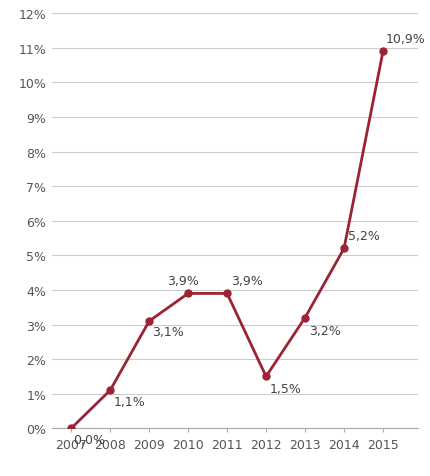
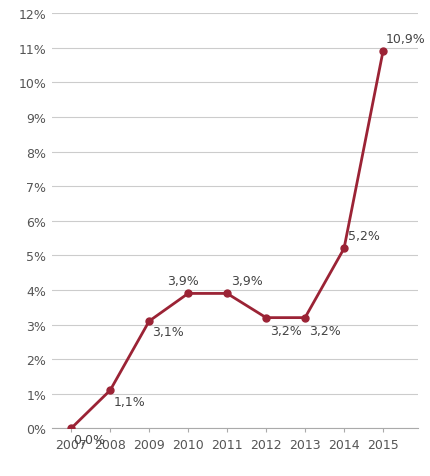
2012: 1,5% -> 3,2%
